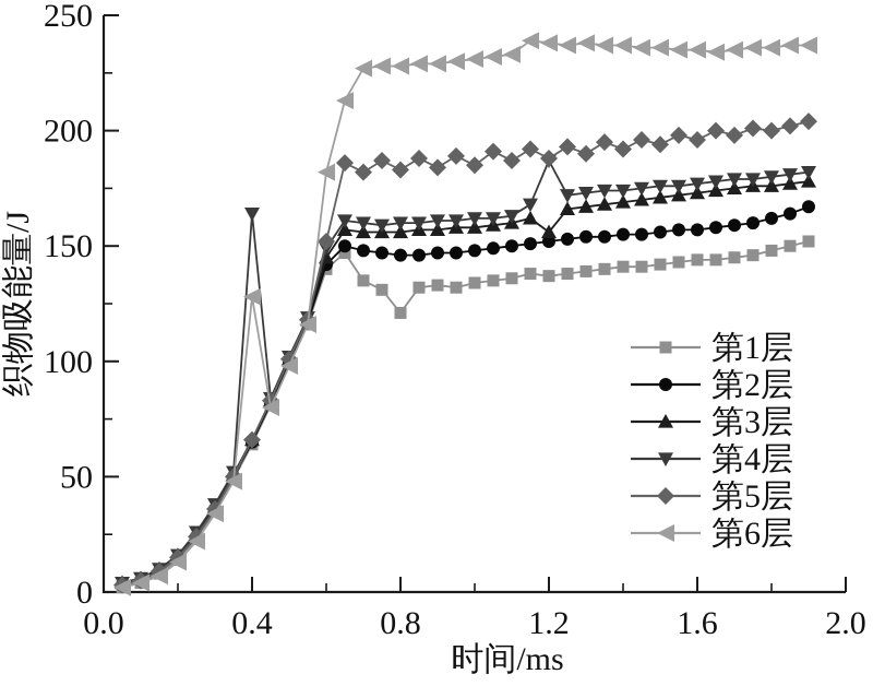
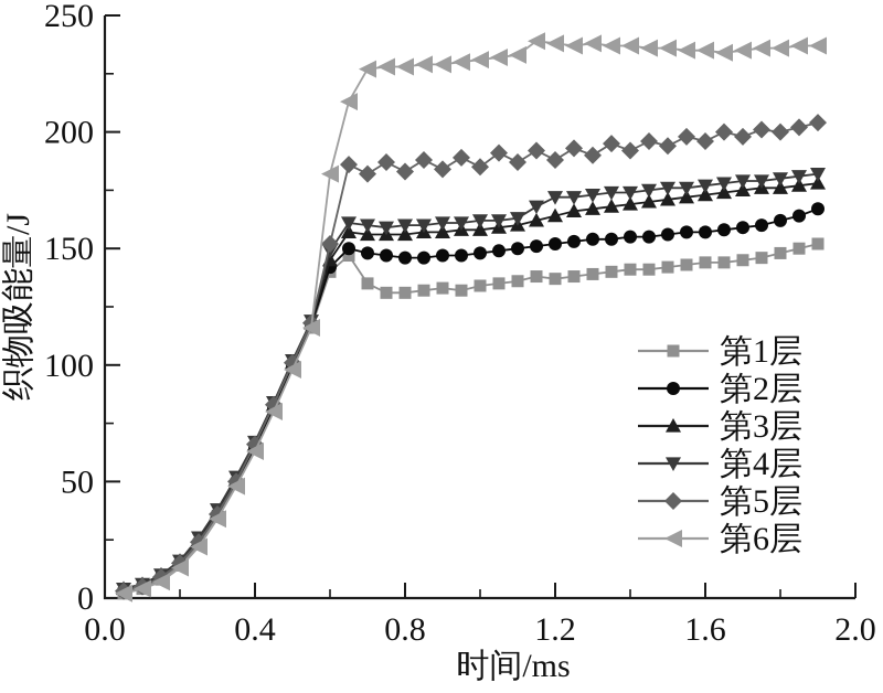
第4层/0.4: 164 -> 67
第6层/0.4: 128 -> 63
第1层/0.8: 121 -> 131
第3层/1.2: 156 -> 164
第4层/1.2: 187 -> 172
